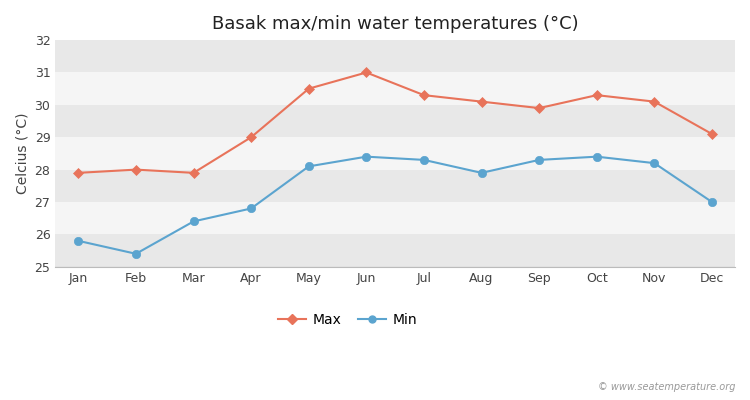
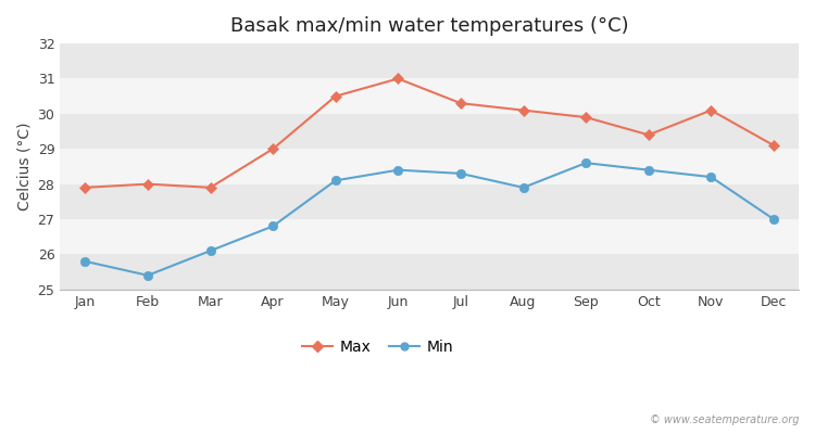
Min/Mar: 26.4 -> 26.1
Min/Sep: 28.3 -> 28.6
Max/Oct: 30.3 -> 29.4
